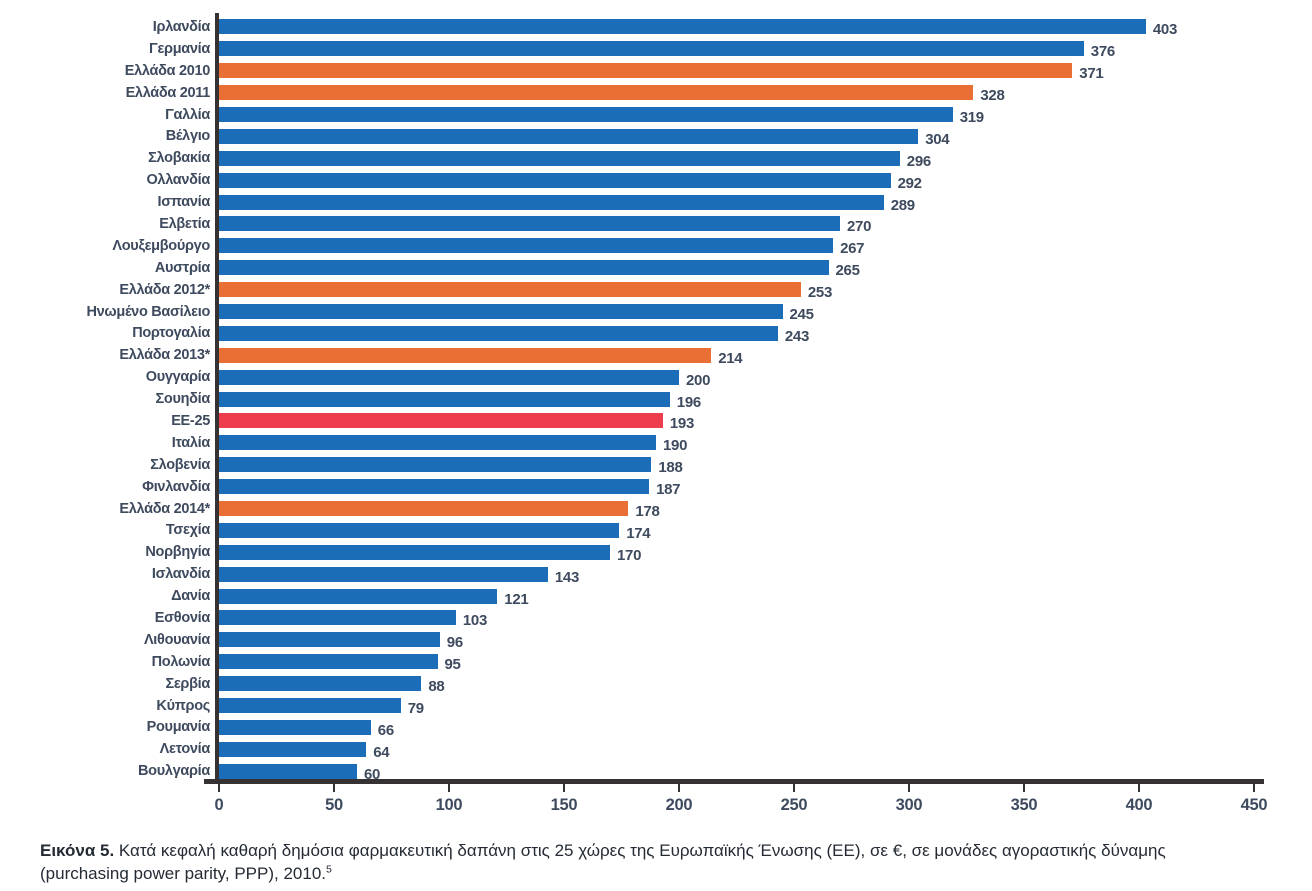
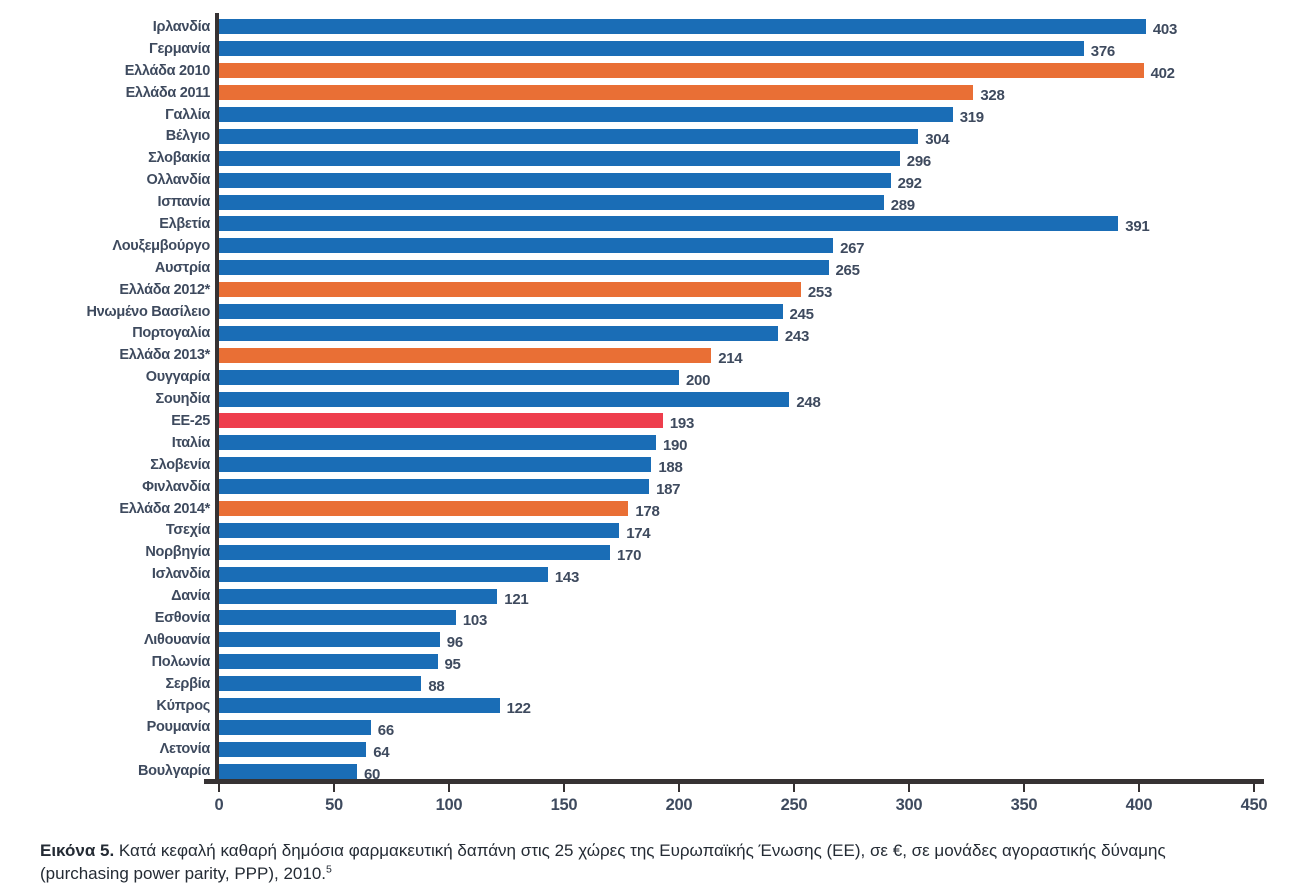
Ελλάδα 2010: 371 -> 402
Ελβετία: 270 -> 391
Σουηδία: 196 -> 248
Κύπρος: 79 -> 122
